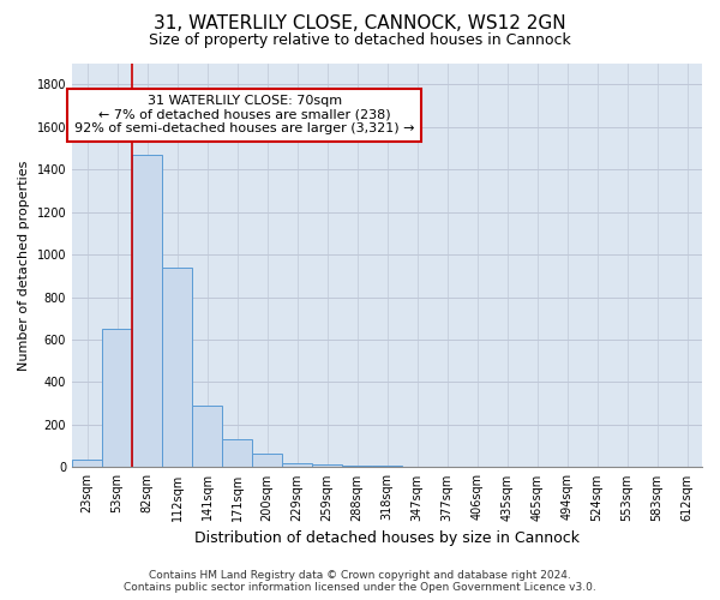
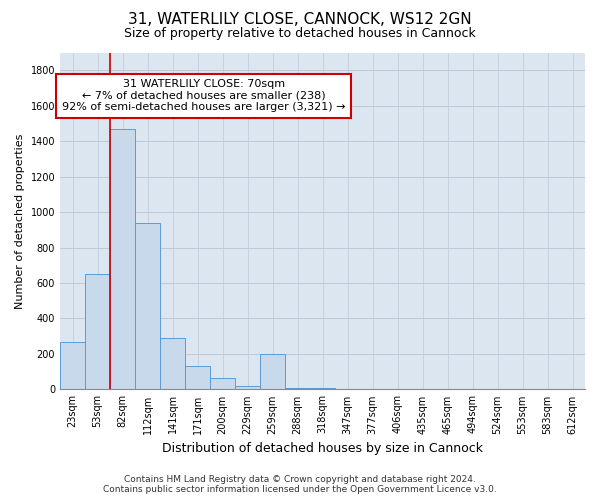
23sqm: 40 -> 270
259sqm: 10 -> 200
